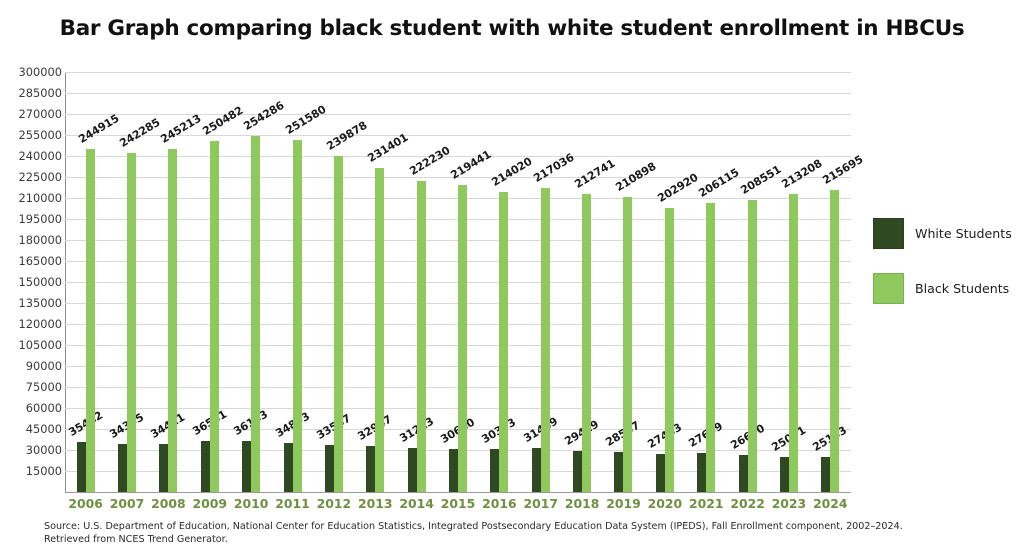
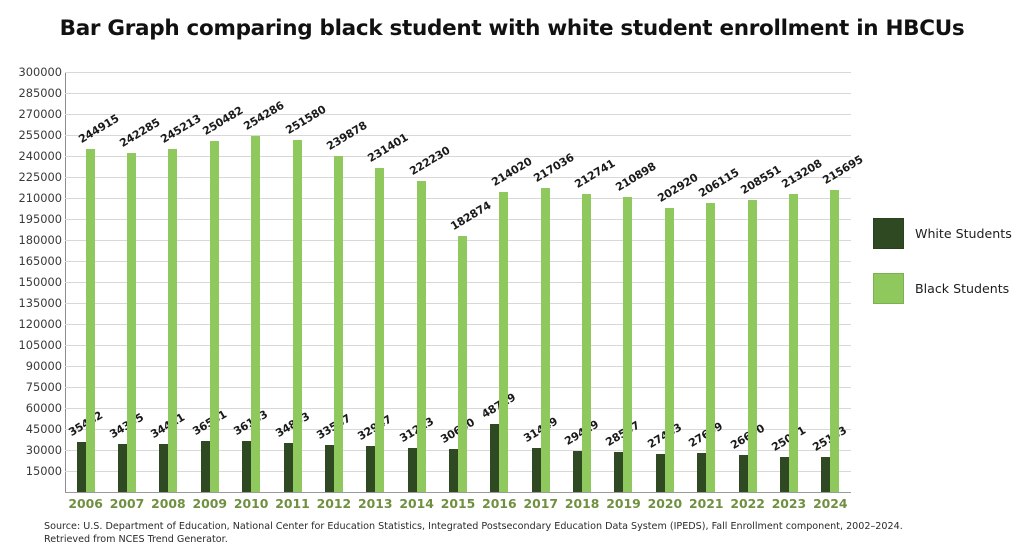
Black Students/2015: 219441 -> 182874
White Students/2016: 30373 -> 48729
